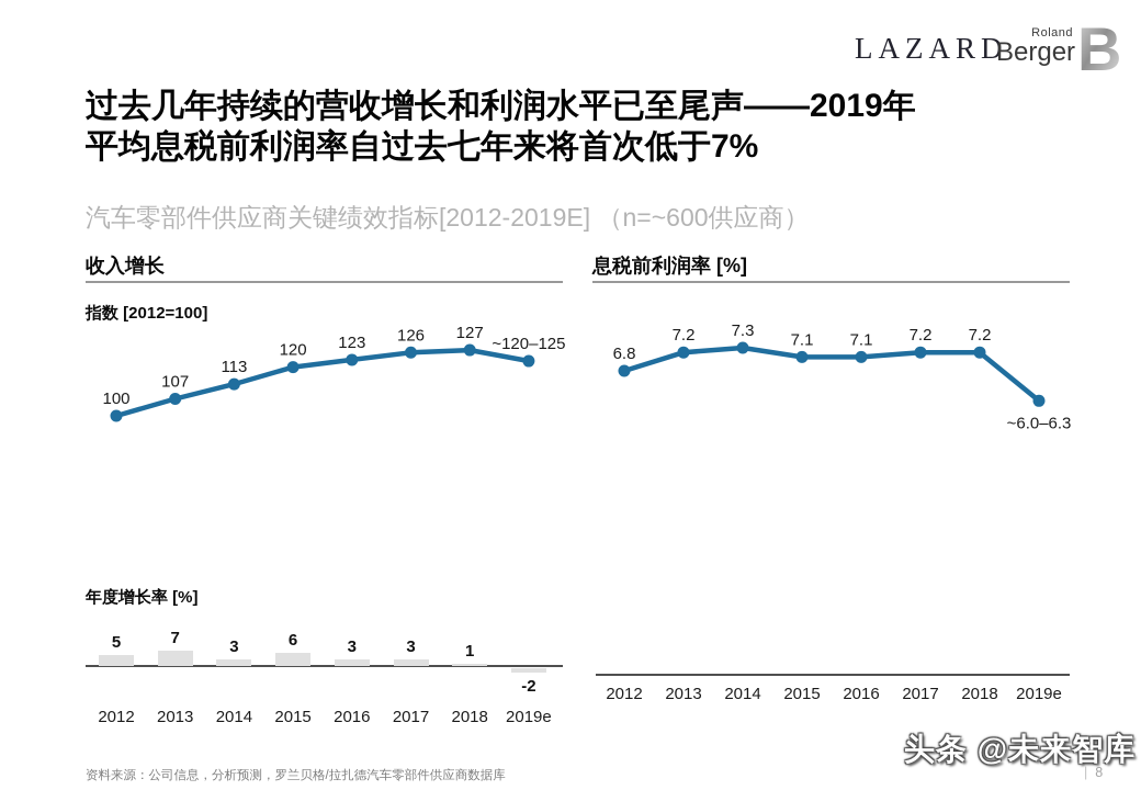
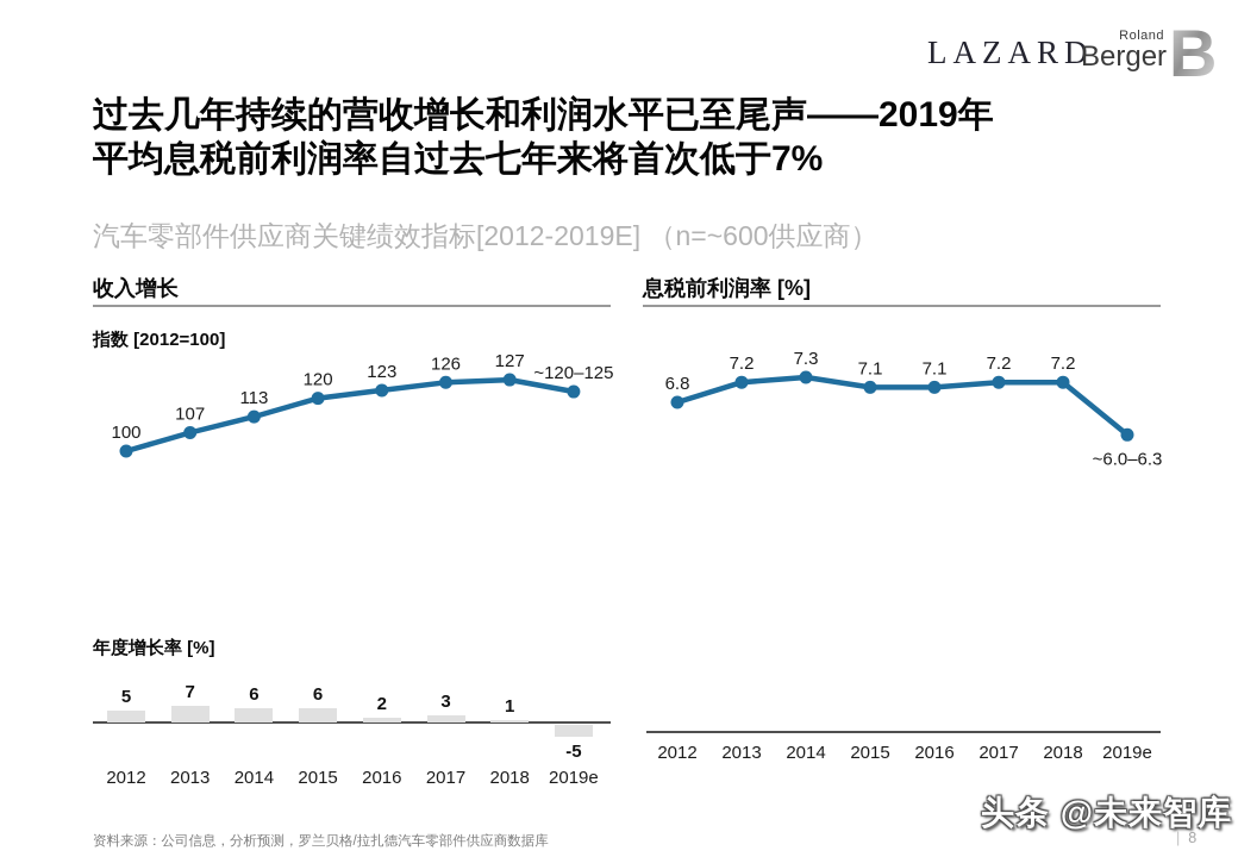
年度增长率 [%]/2014: 3 -> 6
年度增长率 [%]/2016: 3 -> 2
年度增长率 [%]/2019e: -2 -> -5
